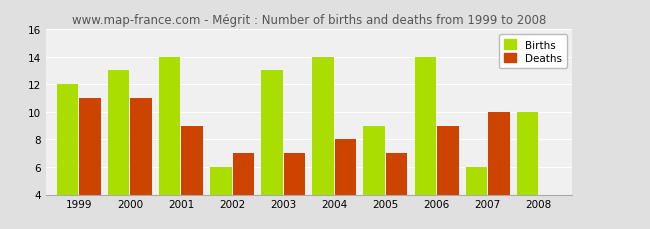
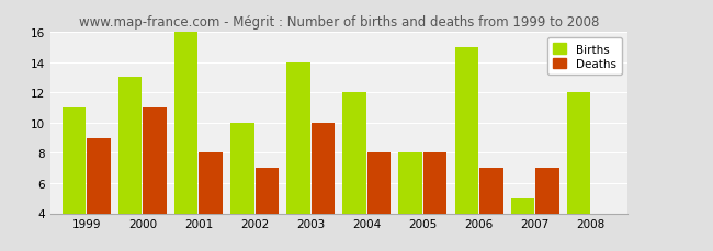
Births/1999: 12 -> 11
Deaths/1999: 11 -> 9
Births/2001: 14 -> 16
Deaths/2001: 9 -> 8
Births/2002: 6 -> 10
Births/2003: 13 -> 14
Deaths/2003: 7 -> 10
Births/2004: 14 -> 12
Births/2005: 9 -> 8
Deaths/2005: 7 -> 8
Births/2006: 14 -> 15
Deaths/2006: 9 -> 7
Births/2007: 6 -> 5
Deaths/2007: 10 -> 7
Births/2008: 10 -> 12
